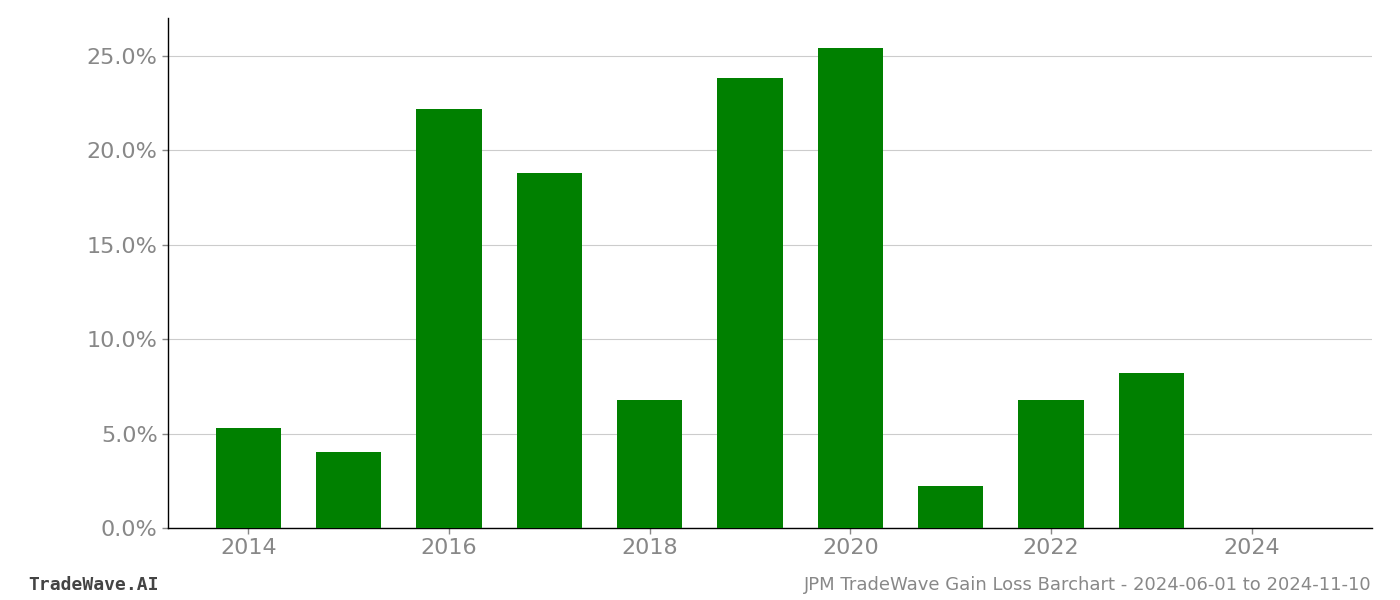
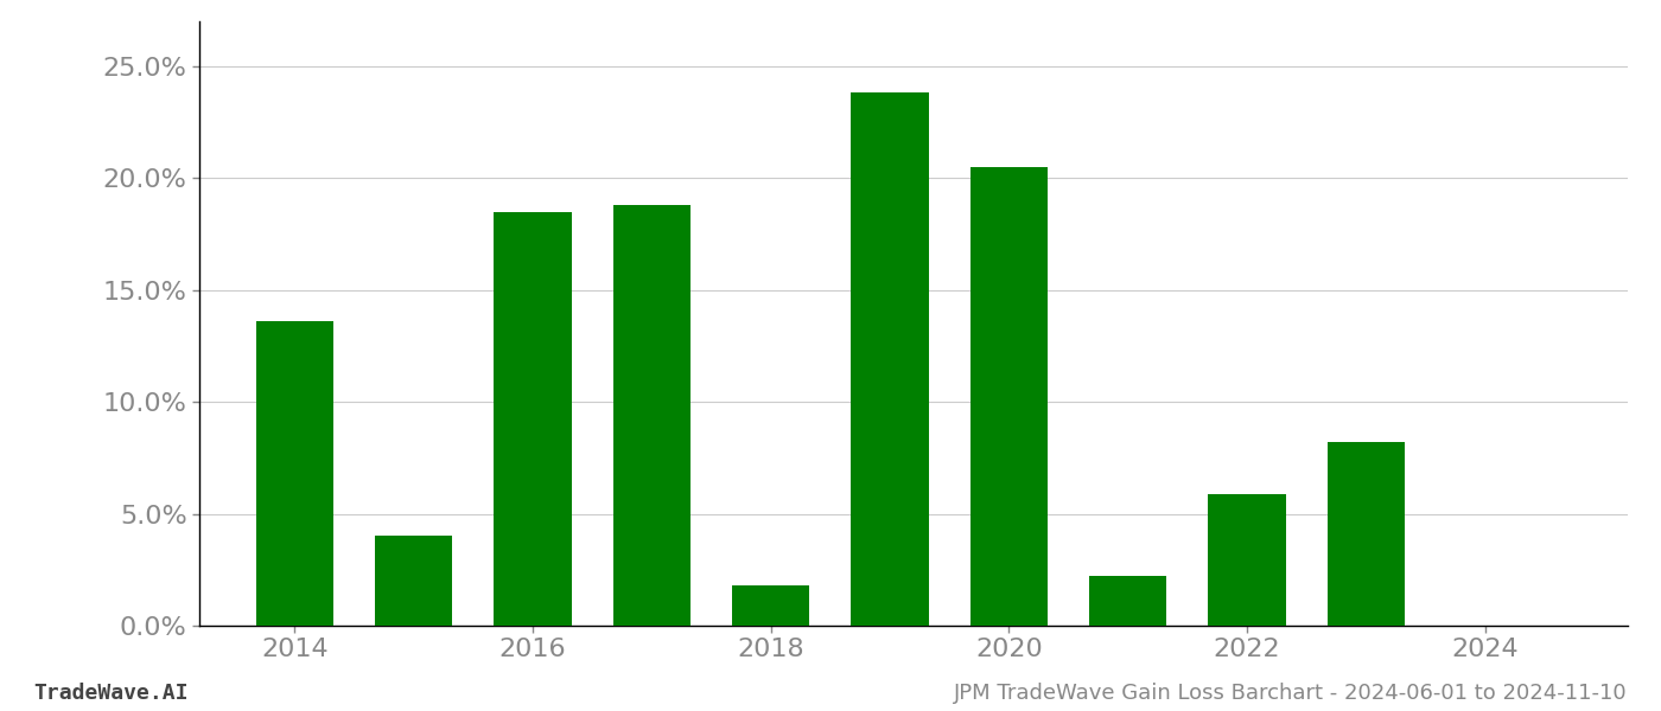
2014: 5.3% -> 13.6%
2016: 22.2% -> 18.5%
2018: 6.8% -> 1.8%
2020: 25.4% -> 20.5%
2022: 6.8% -> 5.9%
